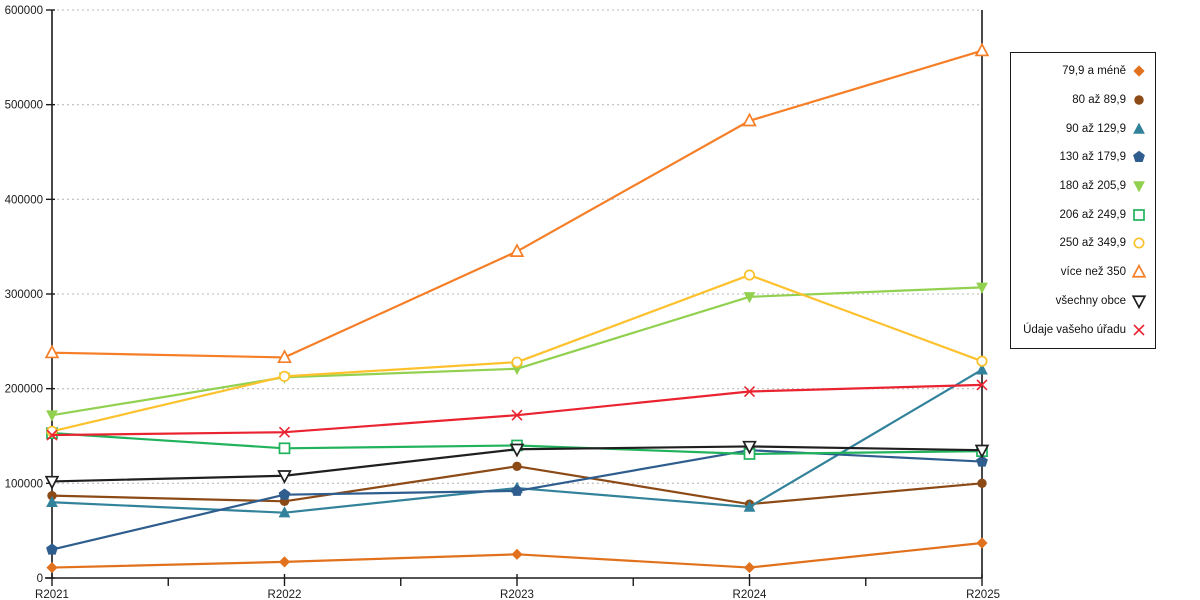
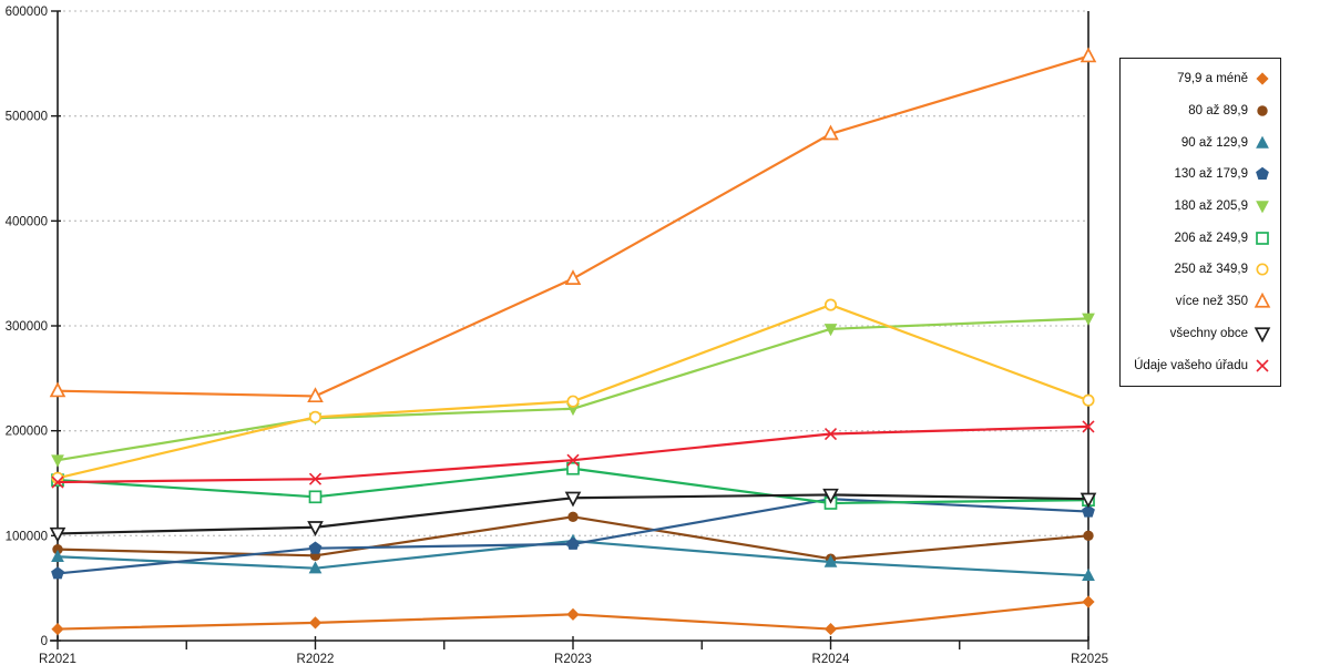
130 až 179,9/R2021: 30000 -> 60000
206 až 249,9/R2023: 140000 -> 160000
90 až 129,9/R2025: 220000 -> 60000
